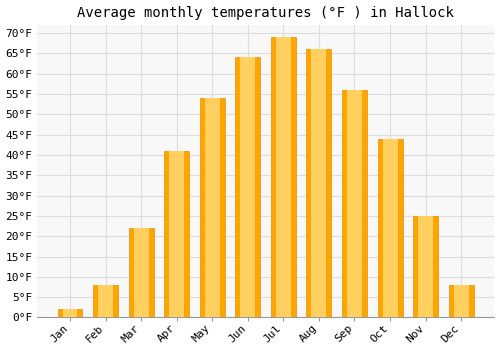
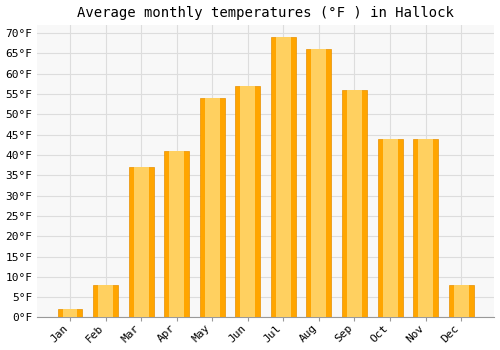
Mar: 22°F -> 37°F
Jun: 64°F -> 57°F
Nov: 25°F -> 44°F
